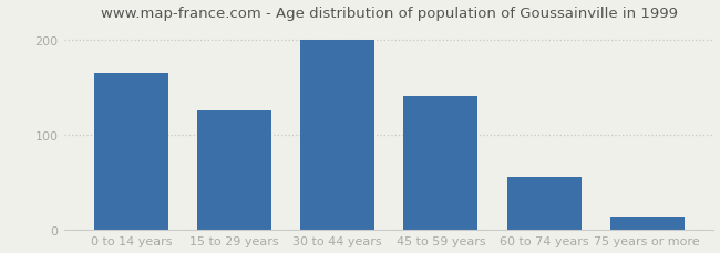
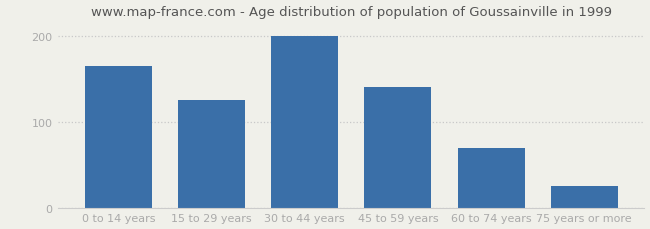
60 to 74 years: 56 -> 70
75 years or more: 14 -> 25
